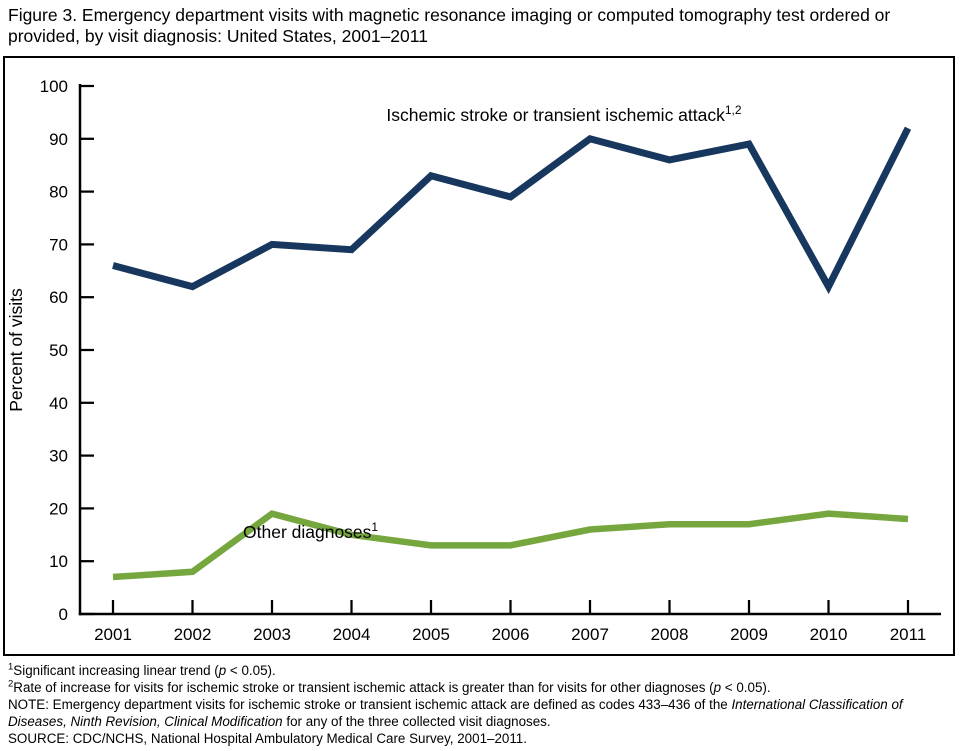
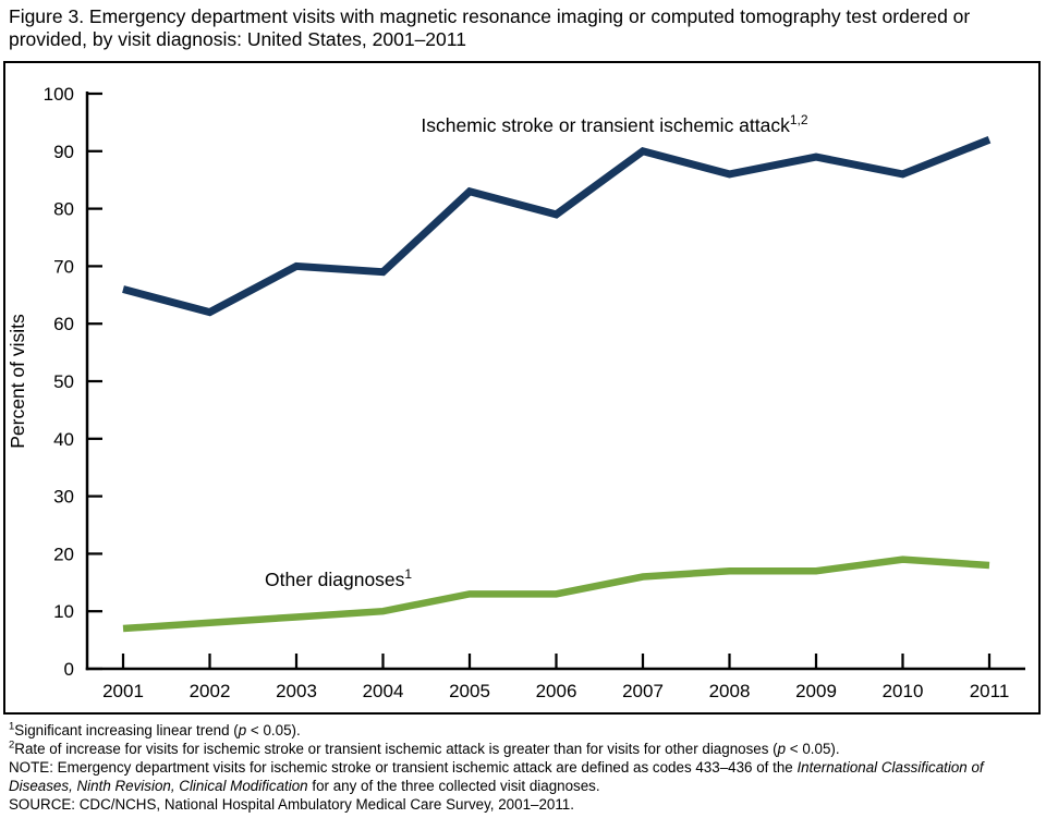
Other diagnoses/2003: 19 -> 9
Other diagnoses/2004: 15 -> 10
Ischemic stroke or transient ischemic attack/2010: 62 -> 86
